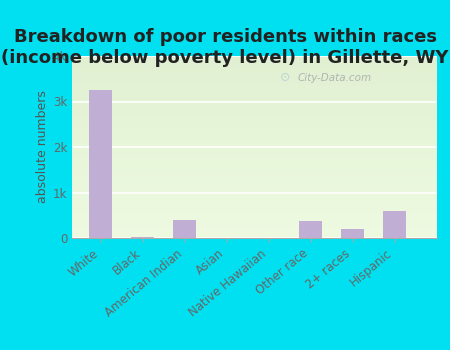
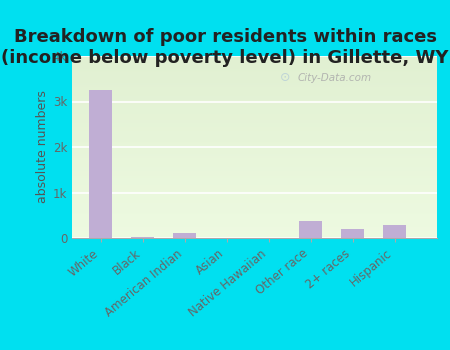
American Indian: 0.40k -> 0.11k
Hispanic: 0.60k -> 0.29k
